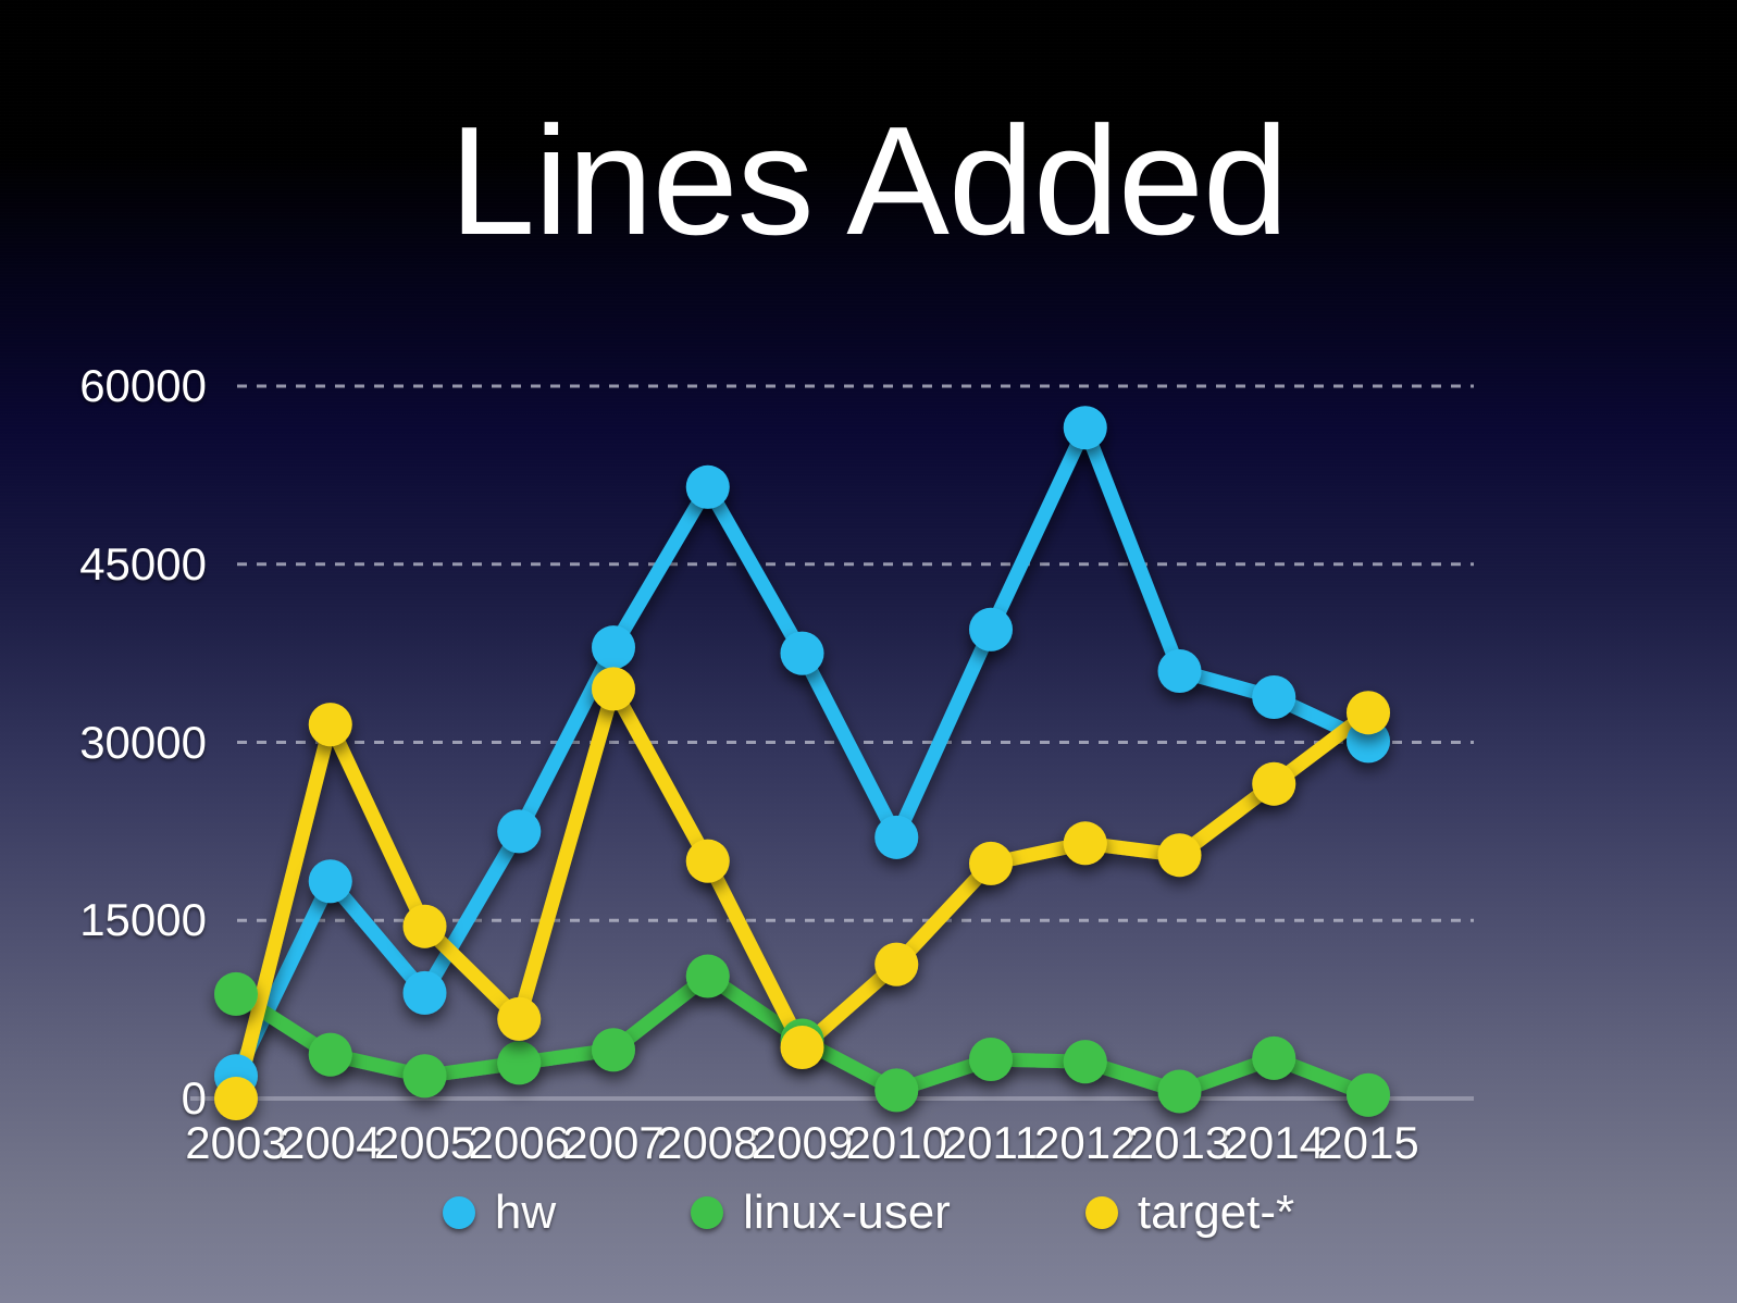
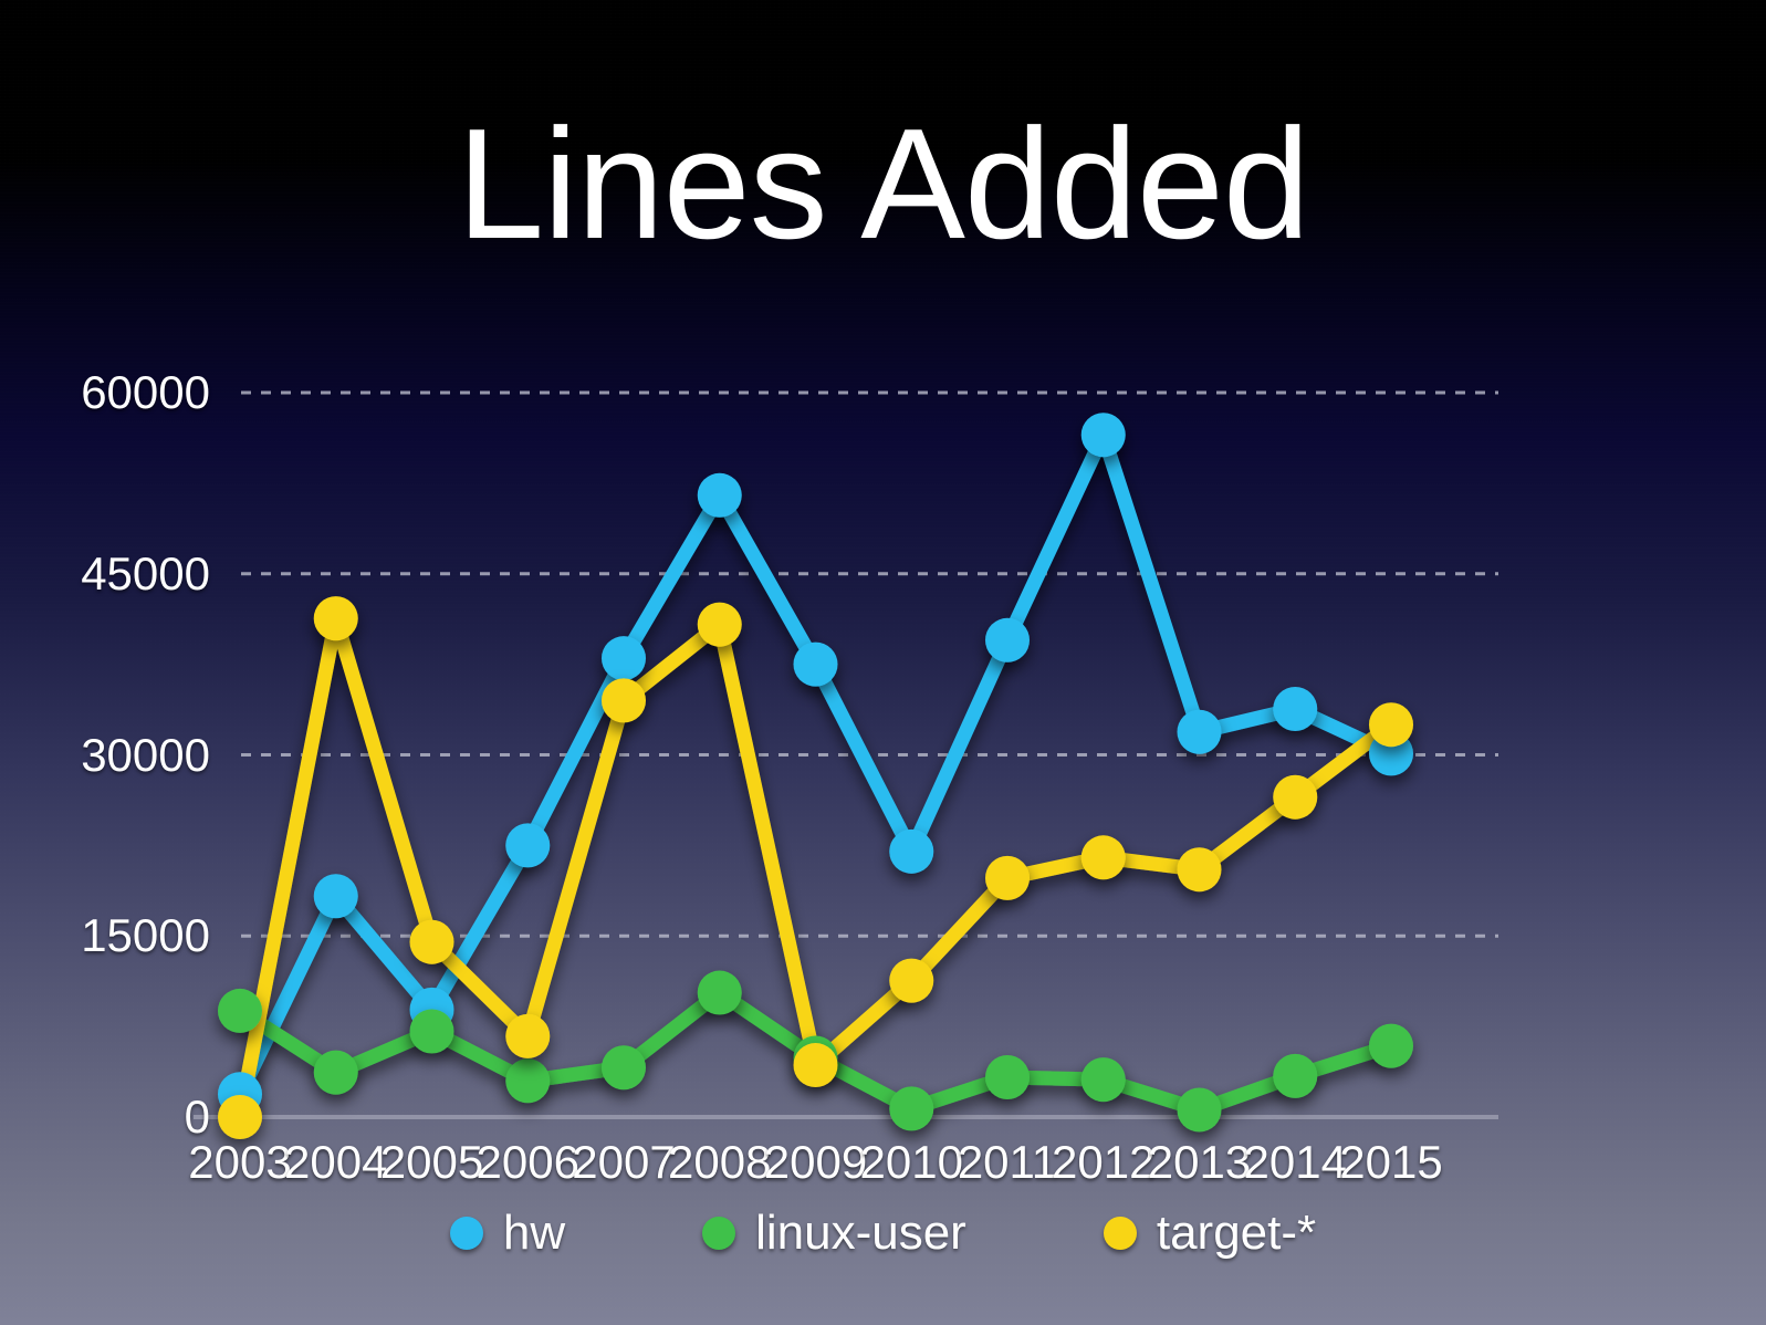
target-*/2004: 31500 -> 41300
linux-user/2005: 1900 -> 7100
target-*/2008: 20000 -> 40800
hw/2013: 36000 -> 31900
linux-user/2015: 300 -> 5900
